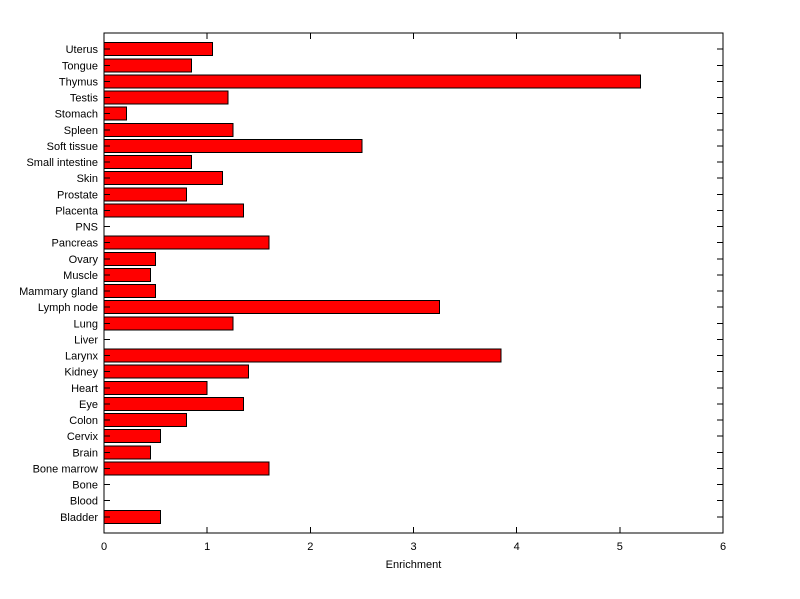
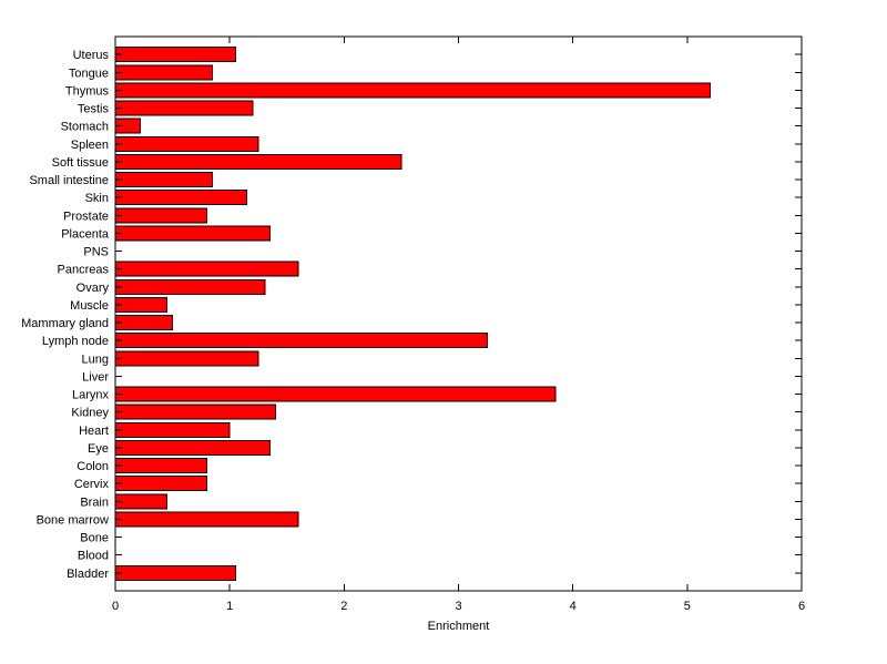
Ovary: 0.50 -> 1.31
Cervix: 0.55 -> 0.80
Bladder: 0.55 -> 1.05
